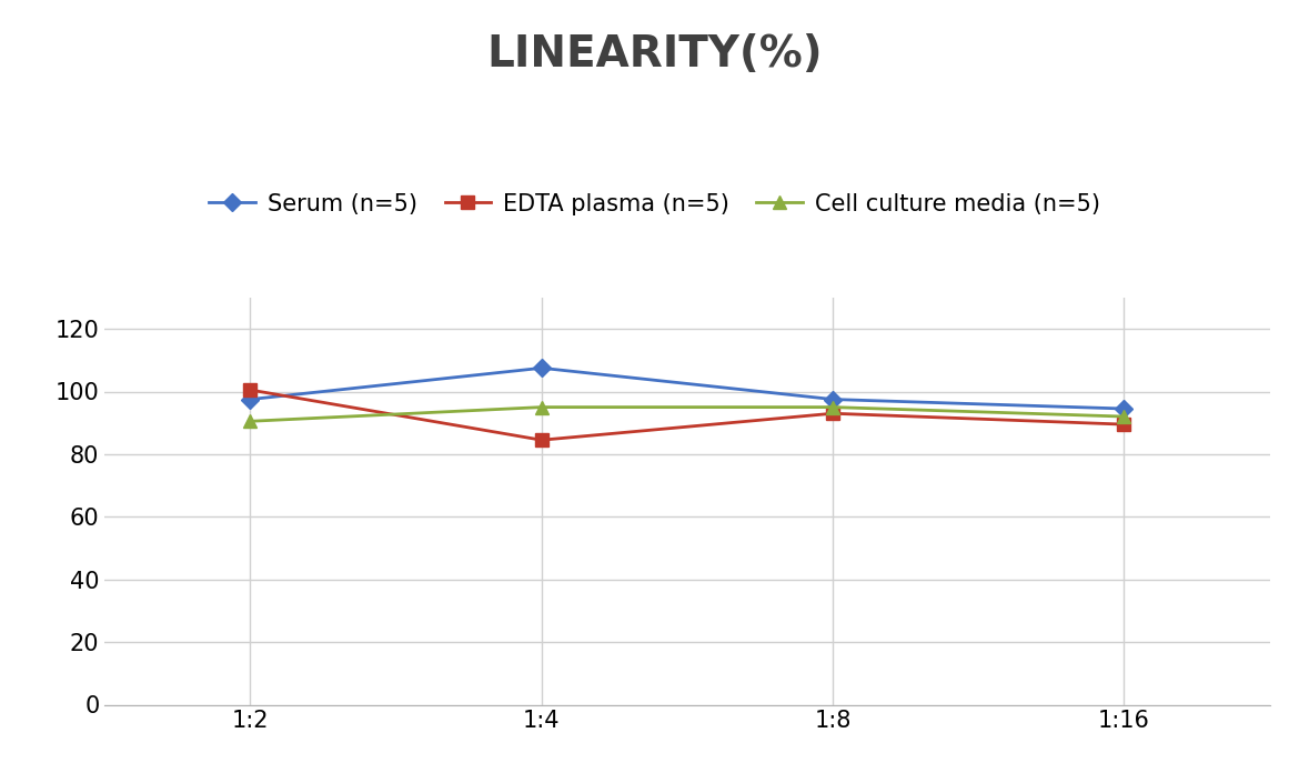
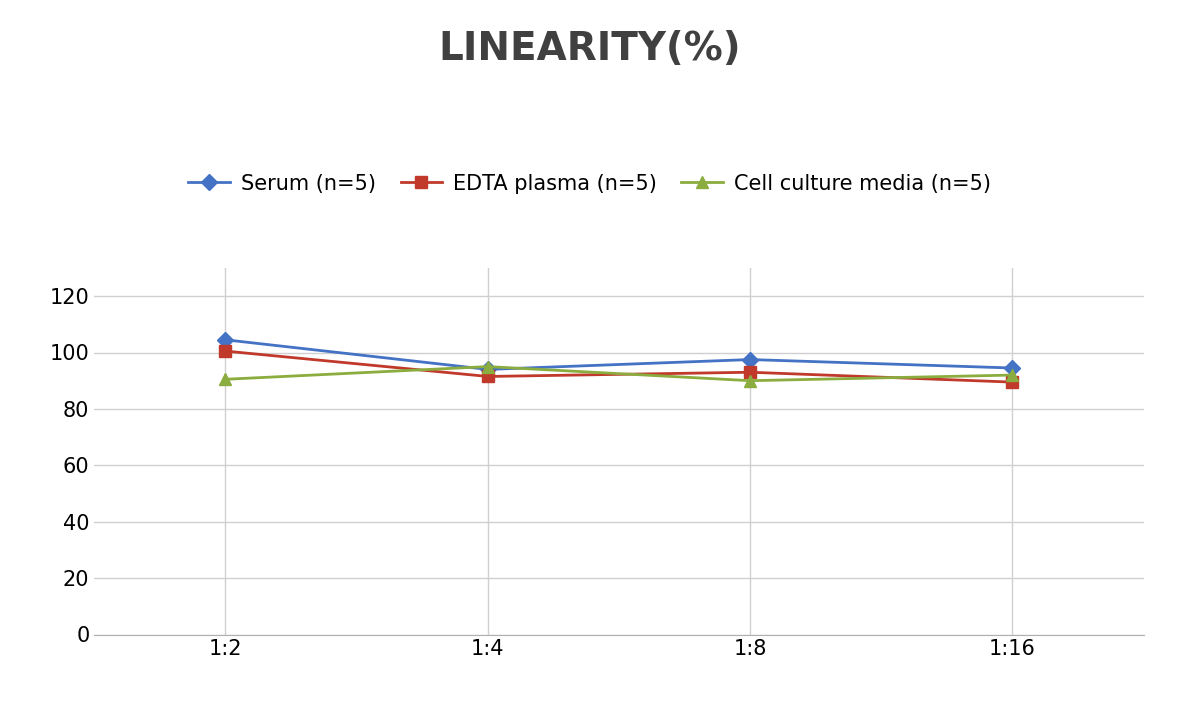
Serum (n=5)/1:2: 97.5 -> 104.5
Serum (n=5)/1:4: 107.5 -> 94.0
EDTA plasma (n=5)/1:4: 84.5 -> 91.5
Cell culture media (n=5)/1:8: 95.0 -> 90.0
